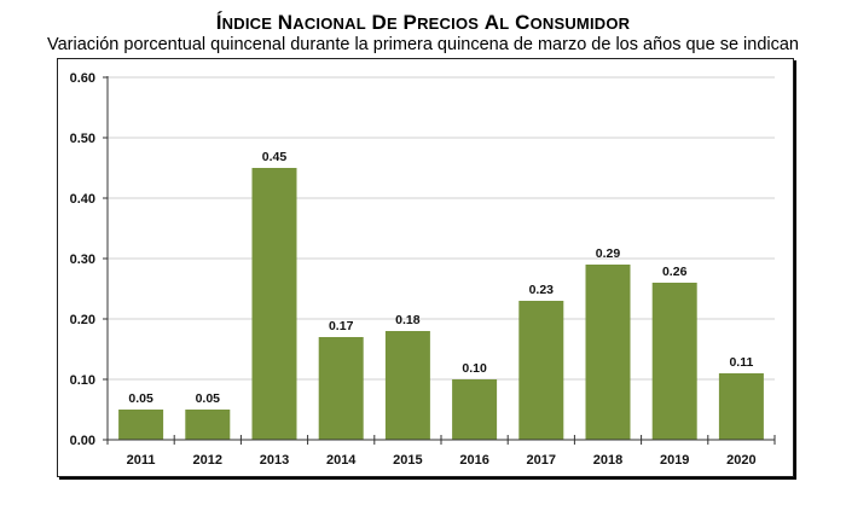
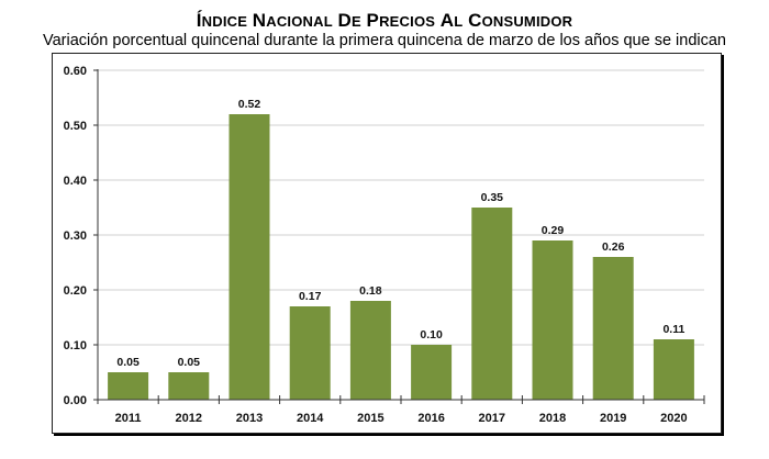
2013: 0.45 -> 0.52
2017: 0.23 -> 0.35
